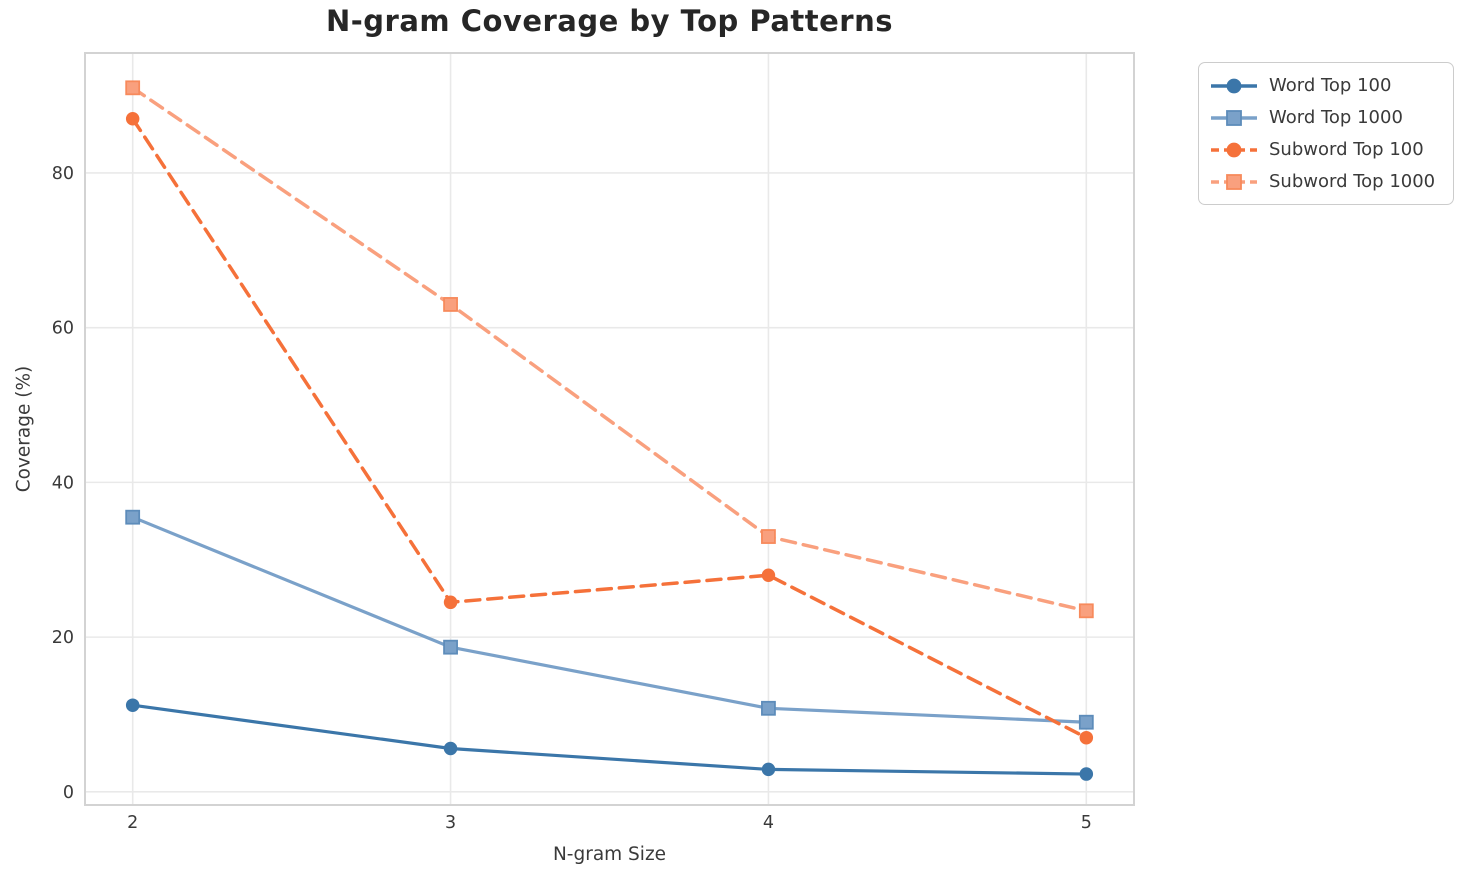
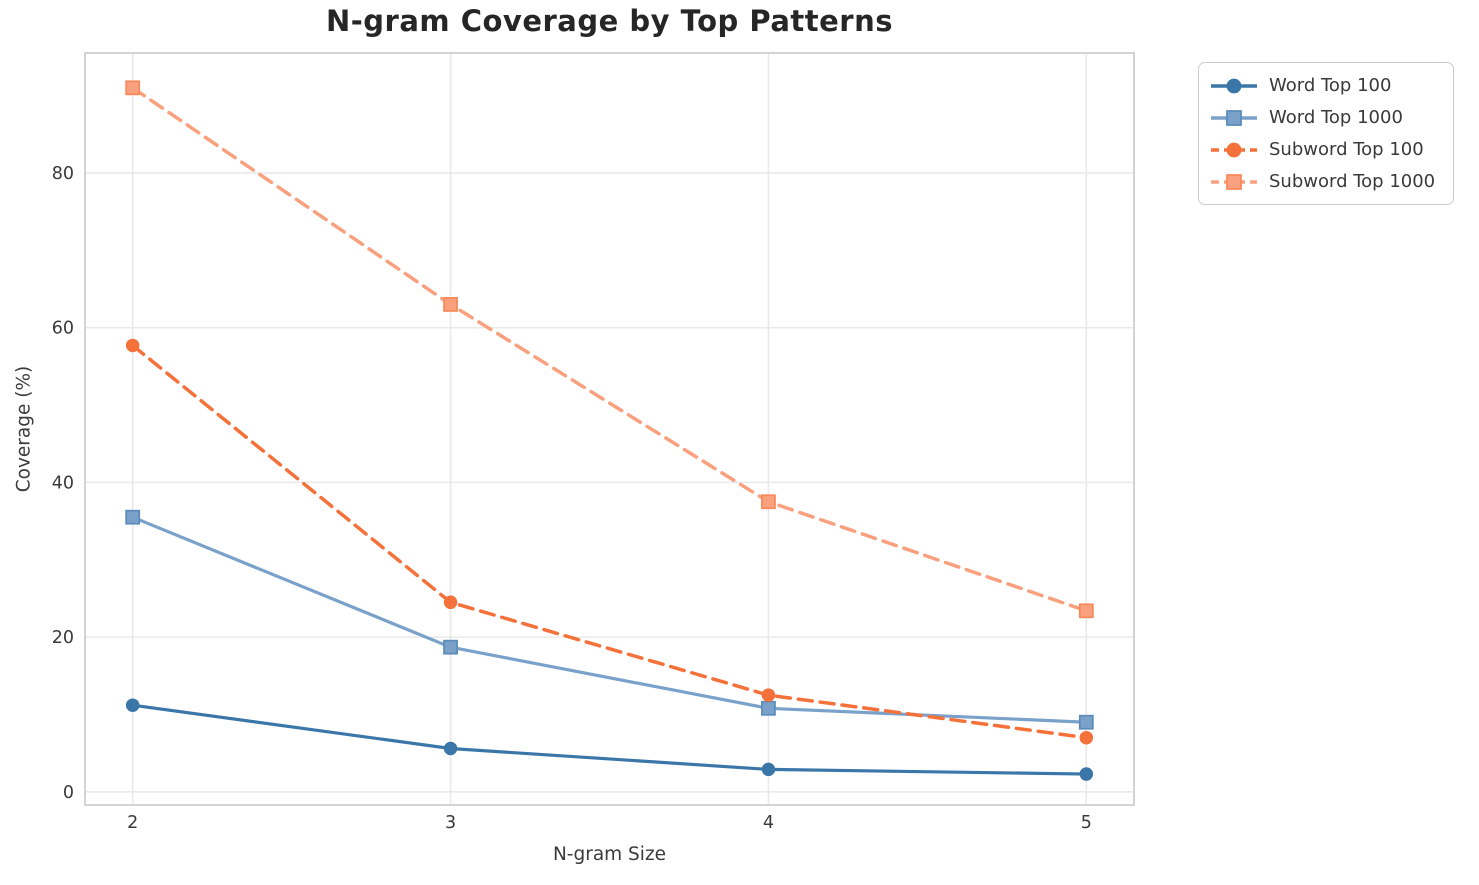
Subword Top 100/2: 87 -> 58
Subword Top 100/4: 28 -> 12
Subword Top 1000/4: 33 -> 38
